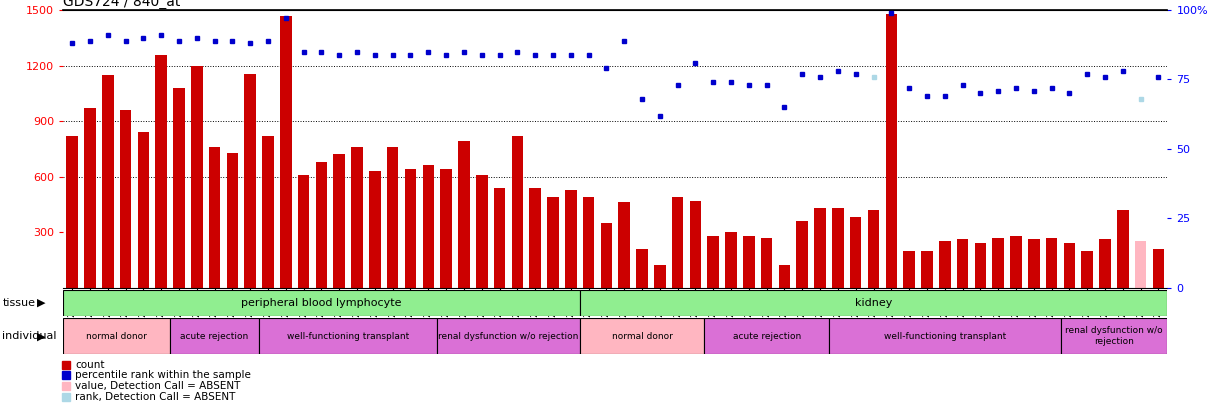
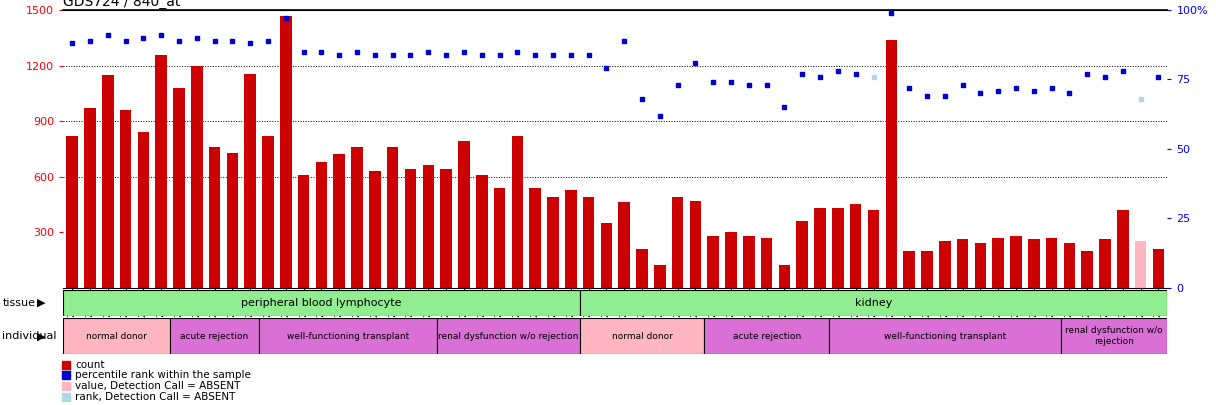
GSM26849: 380 -> 450
GSM26851: 1480 -> 1340
